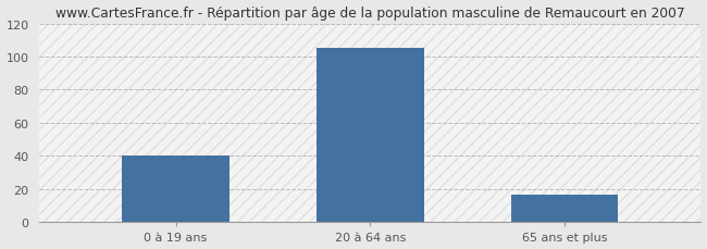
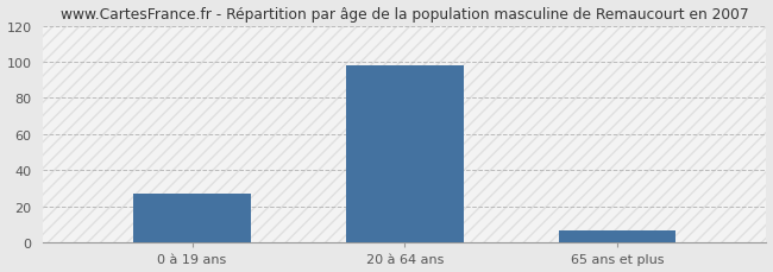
0 à 19 ans: 40 -> 27
20 à 64 ans: 105 -> 98
65 ans et plus: 17 -> 7
